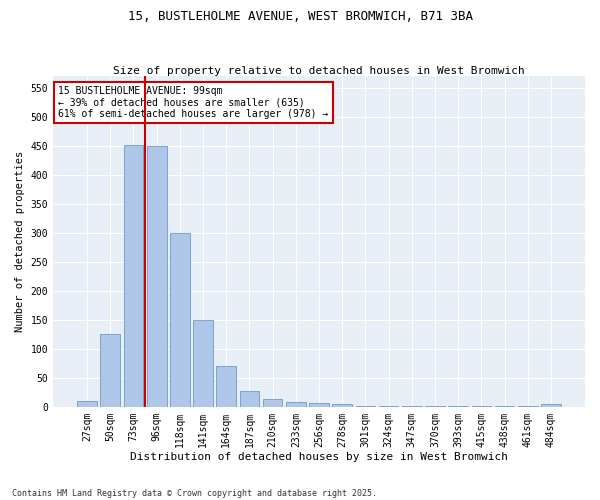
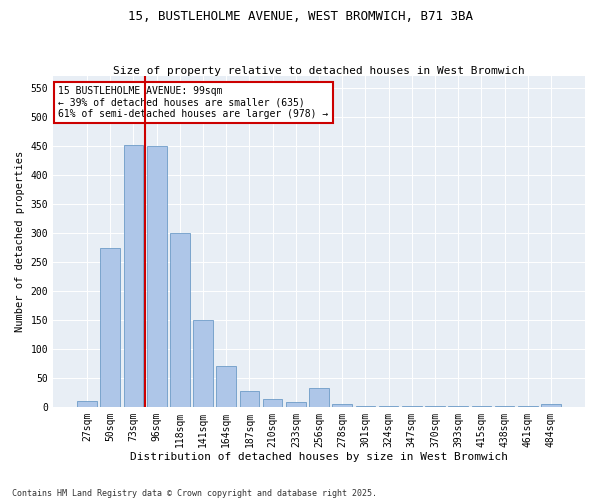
50sqm: 125 -> 274
256sqm: 6 -> 32
